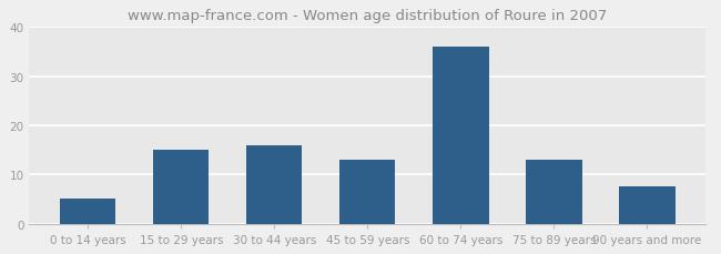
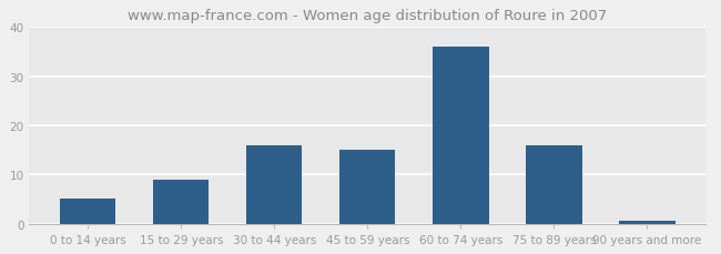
15 to 29 years: 15.0 -> 9.0
45 to 59 years: 13.0 -> 15.0
75 to 89 years: 13.0 -> 16.0
90 years and more: 7.5 -> 0.5
